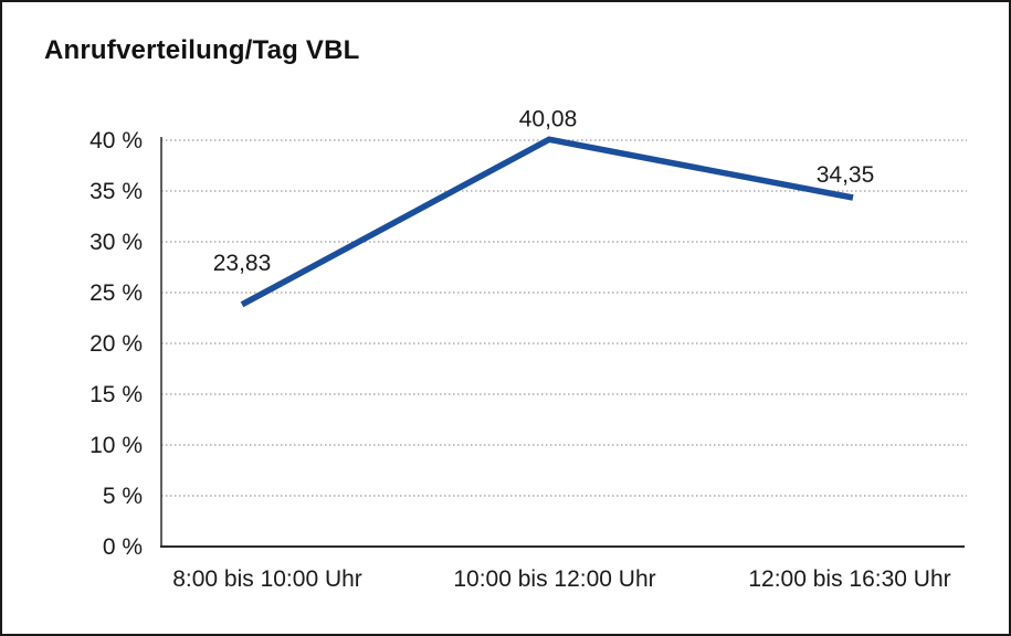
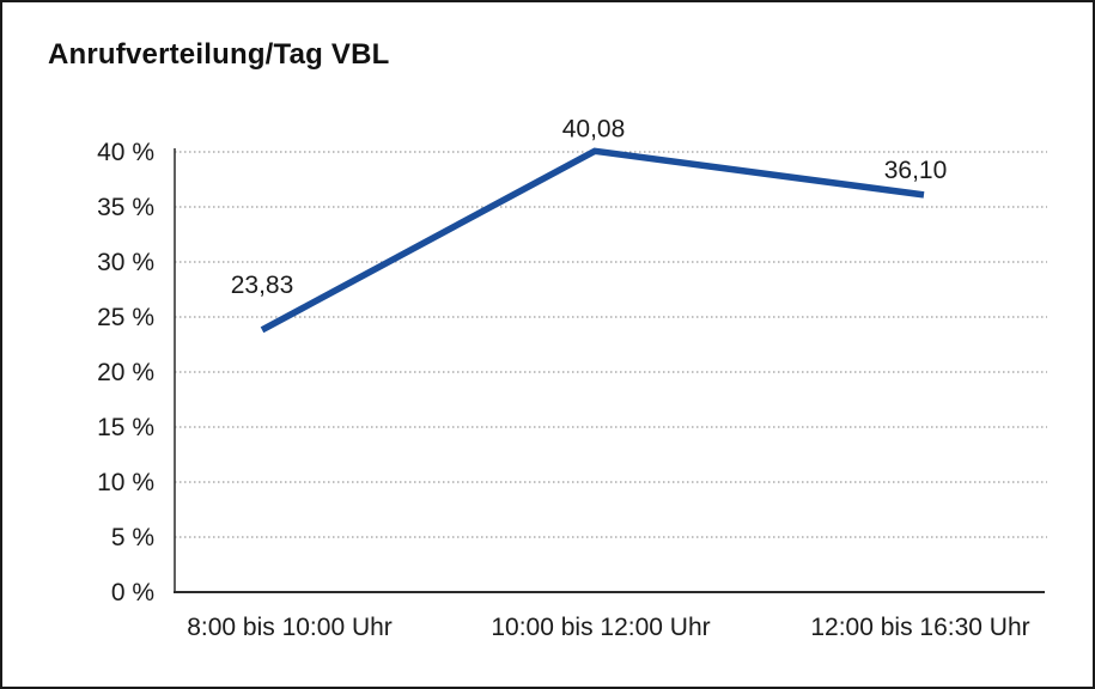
12:00 bis 16:30 Uhr: 34,35 -> 36,10
